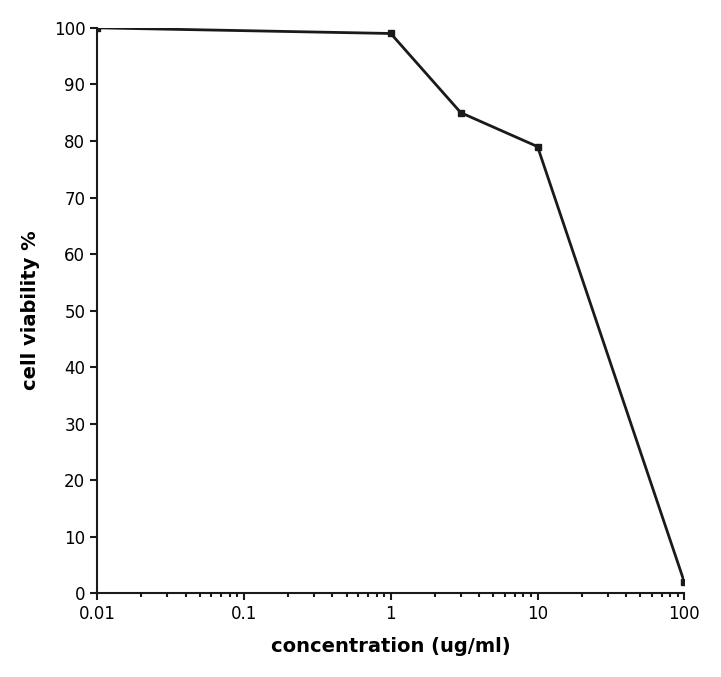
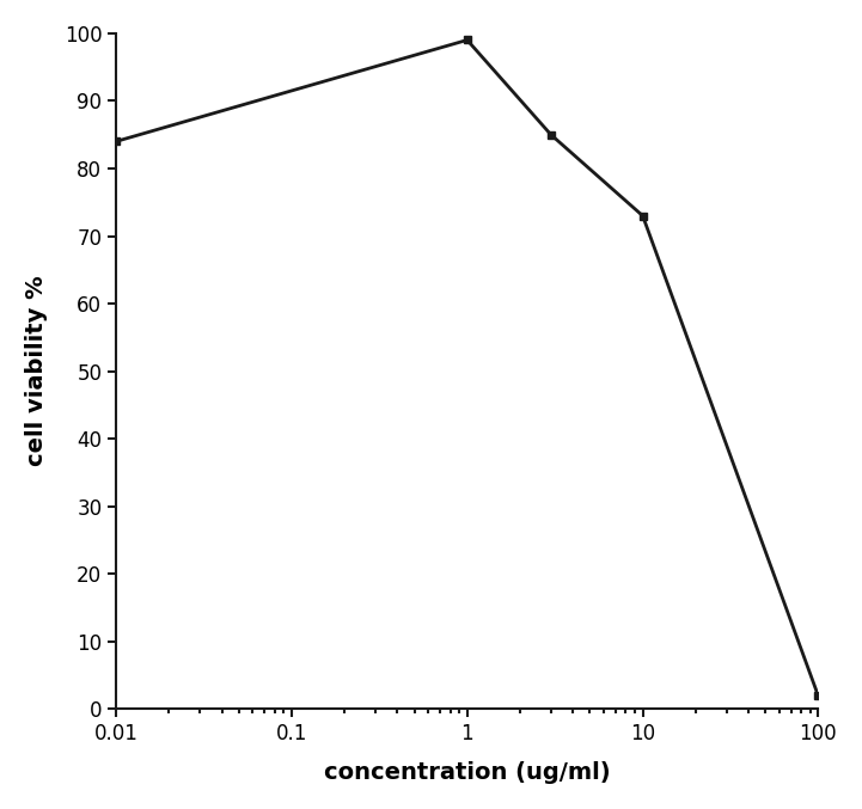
0.01: 100 -> 84
10: 79 -> 73
